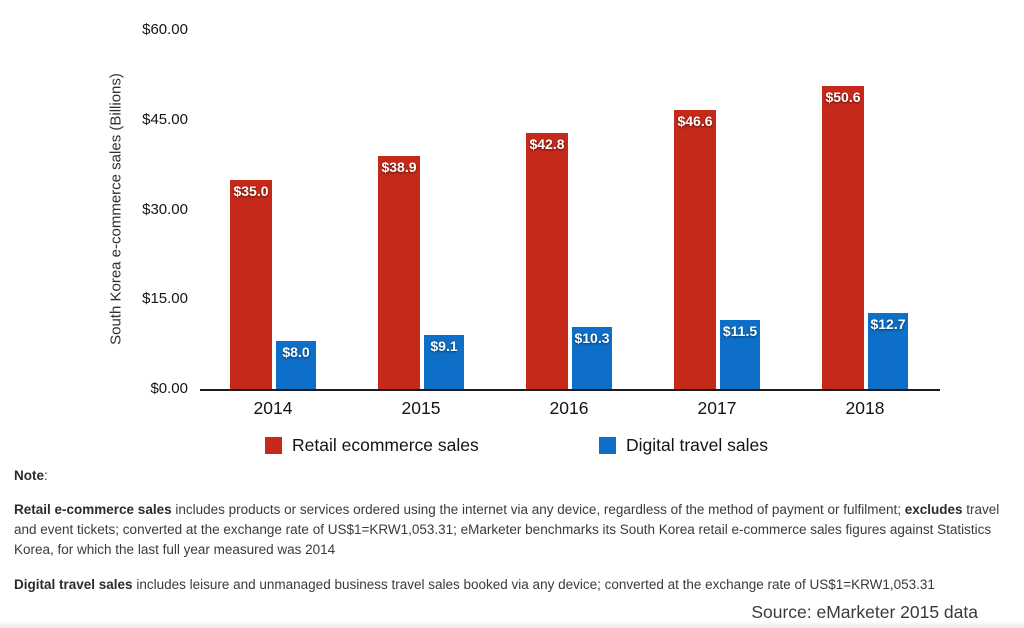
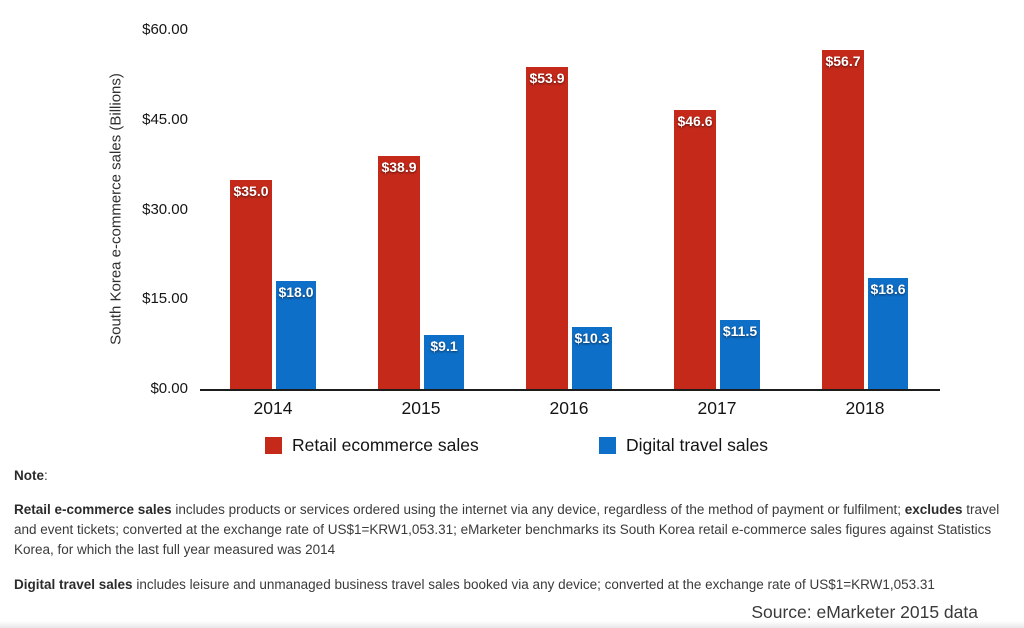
Digital travel sales/2014: $8.0 -> $18.0
Retail ecommerce sales/2016: $42.8 -> $53.9
Retail ecommerce sales/2018: $50.6 -> $56.7
Digital travel sales/2018: $12.7 -> $18.6
